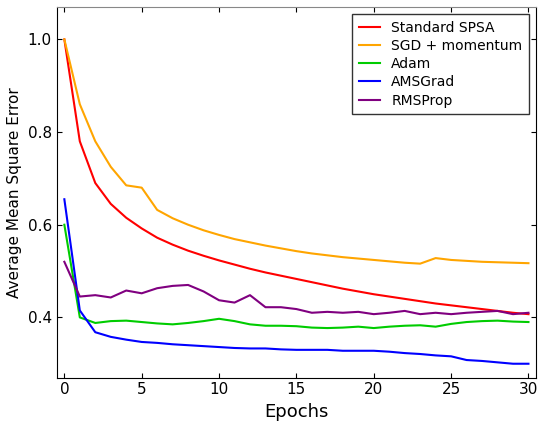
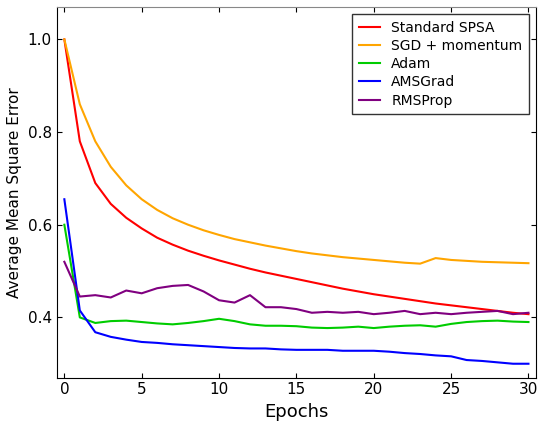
SGD + momentum/5: 0.680 -> 0.655
